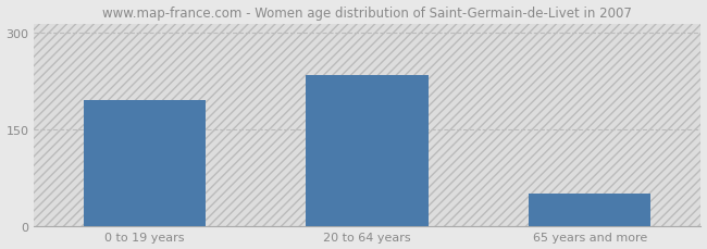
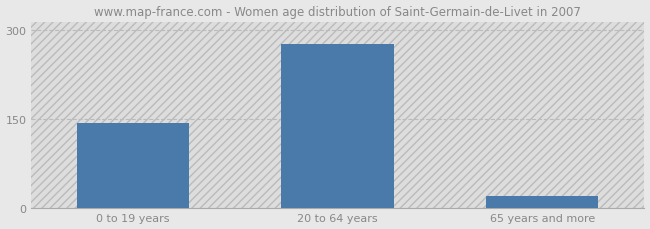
0 to 19 years: 196 -> 143
20 to 64 years: 234 -> 277
65 years and more: 50 -> 20
